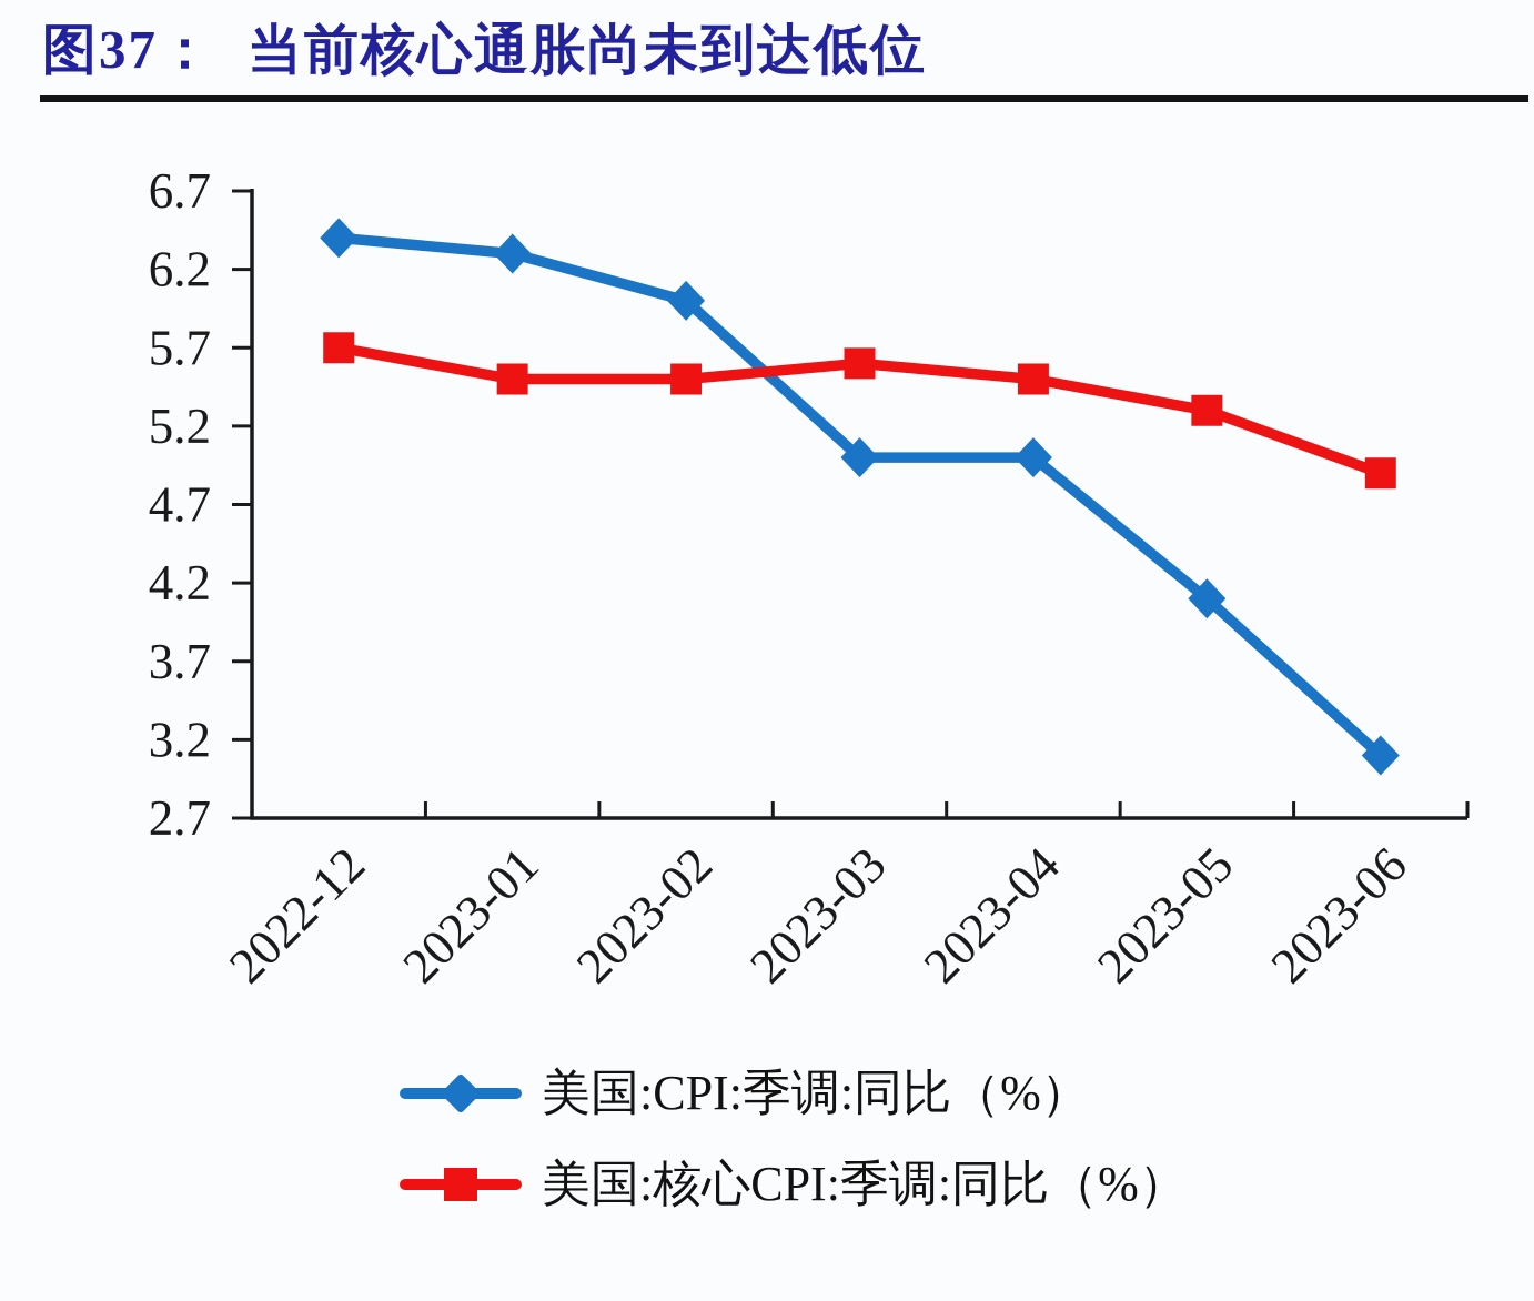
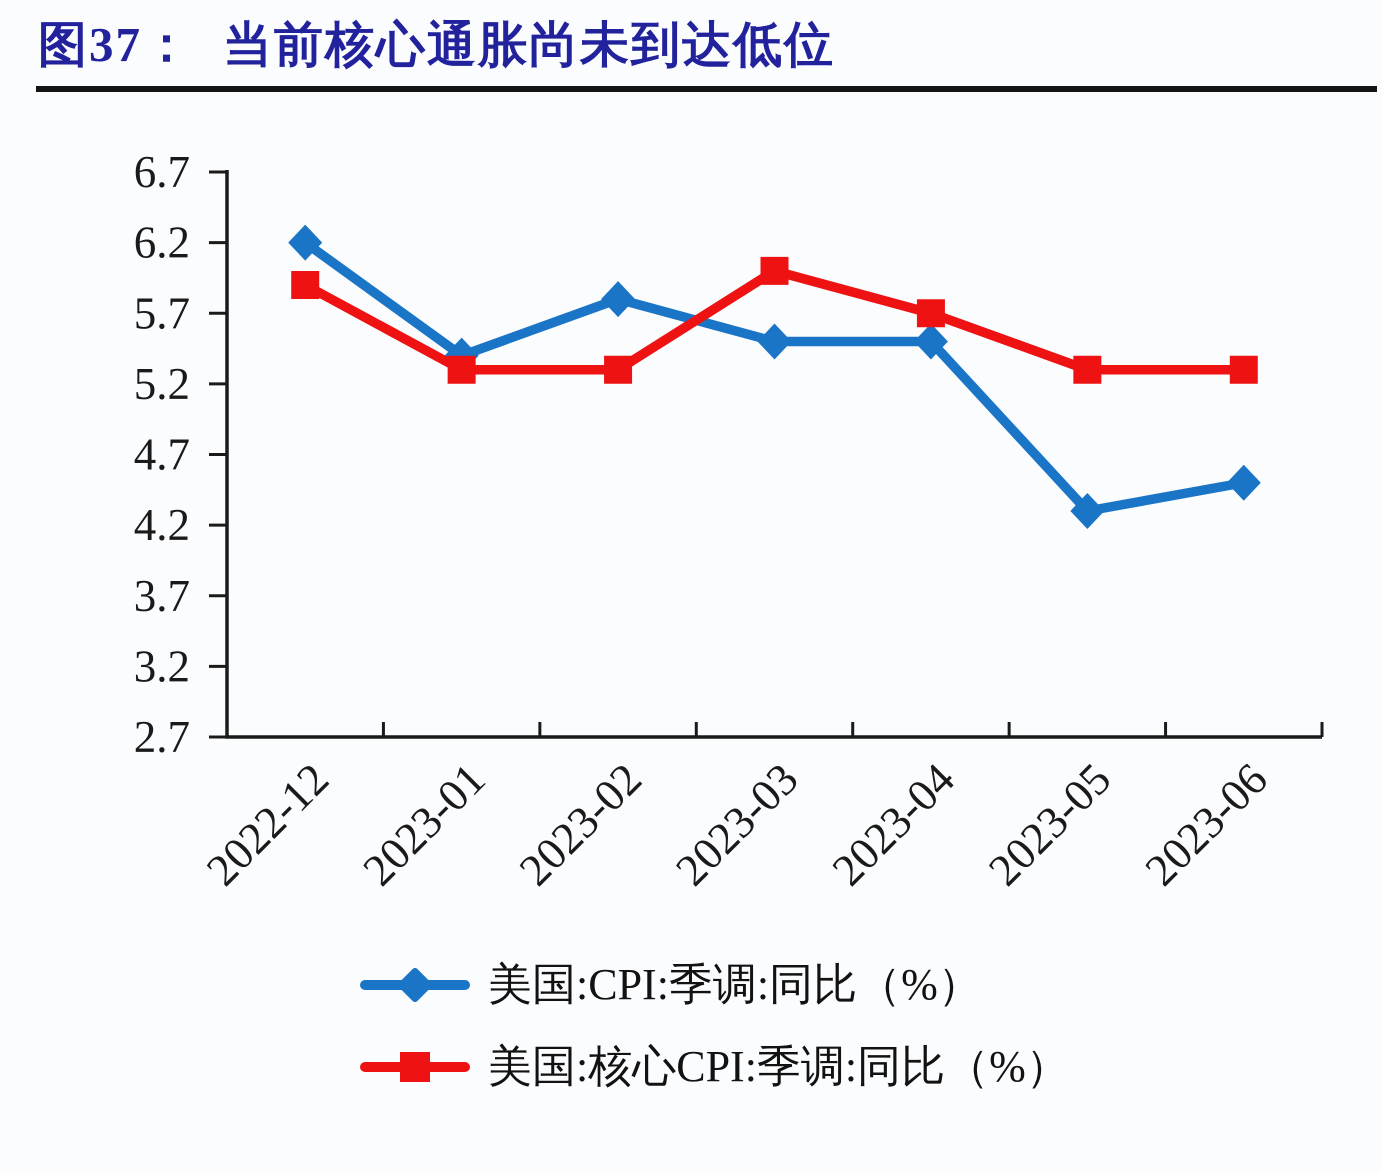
美国:CPI:季调:同比（%）/2022-12: 6.4 -> 6.2
美国:核心CPI:季调:同比（%）/2022-12: 5.7 -> 5.9
美国:CPI:季调:同比（%）/2023-01: 6.3 -> 5.4
美国:核心CPI:季调:同比（%）/2023-01: 5.5 -> 5.3
美国:CPI:季调:同比（%）/2023-02: 6.0 -> 5.8
美国:核心CPI:季调:同比（%）/2023-02: 5.5 -> 5.3
美国:CPI:季调:同比（%）/2023-03: 5.0 -> 5.5
美国:核心CPI:季调:同比（%）/2023-03: 5.6 -> 6.0
美国:CPI:季调:同比（%）/2023-04: 5.0 -> 5.5
美国:核心CPI:季调:同比（%）/2023-04: 5.5 -> 5.7
美国:CPI:季调:同比（%）/2023-05: 4.1 -> 4.3
美国:CPI:季调:同比（%）/2023-06: 3.1 -> 4.5
美国:核心CPI:季调:同比（%）/2023-06: 4.9 -> 5.3
